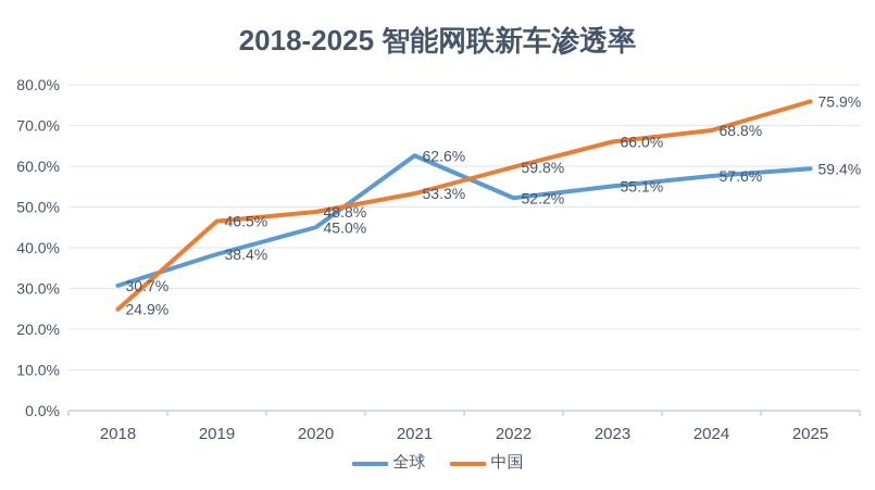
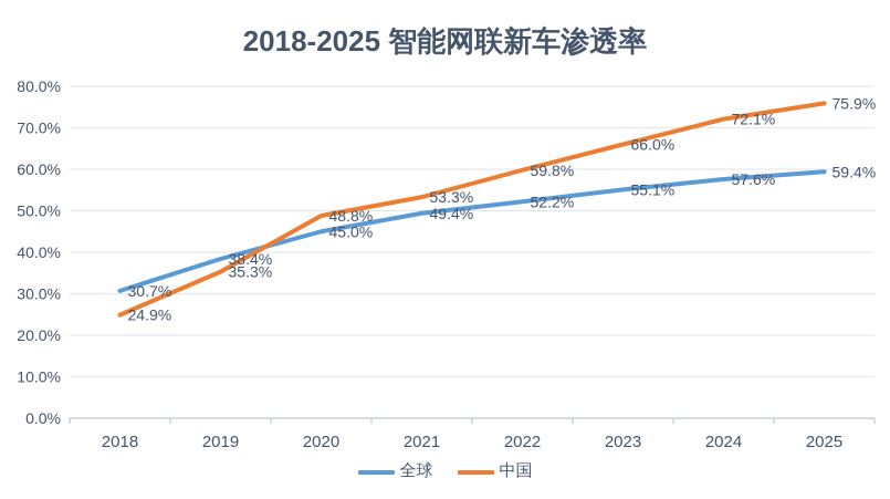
中国/2019: 46.5% -> 35.3%
全球/2021: 62.6% -> 49.4%
中国/2024: 68.8% -> 72.1%
